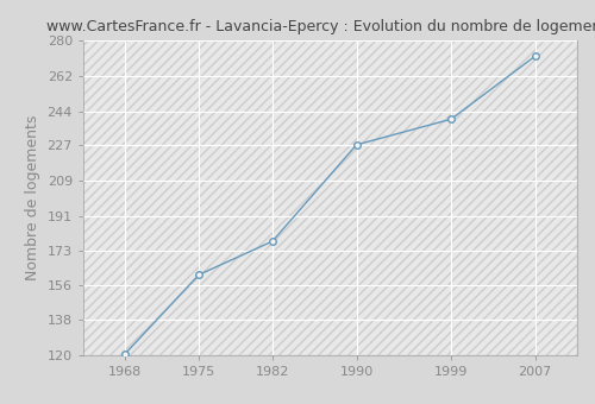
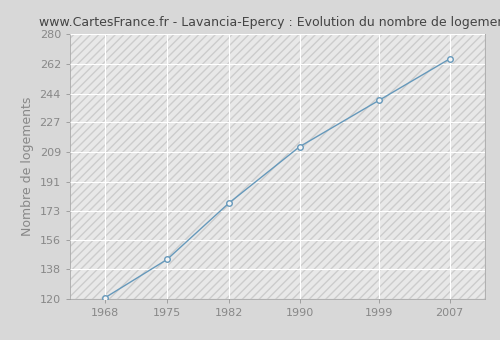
1975: 161 -> 144
1990: 227 -> 212
2007: 272 -> 265
